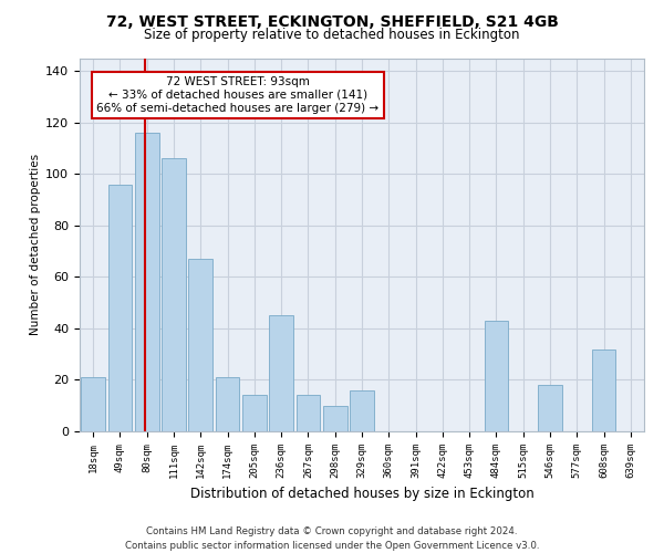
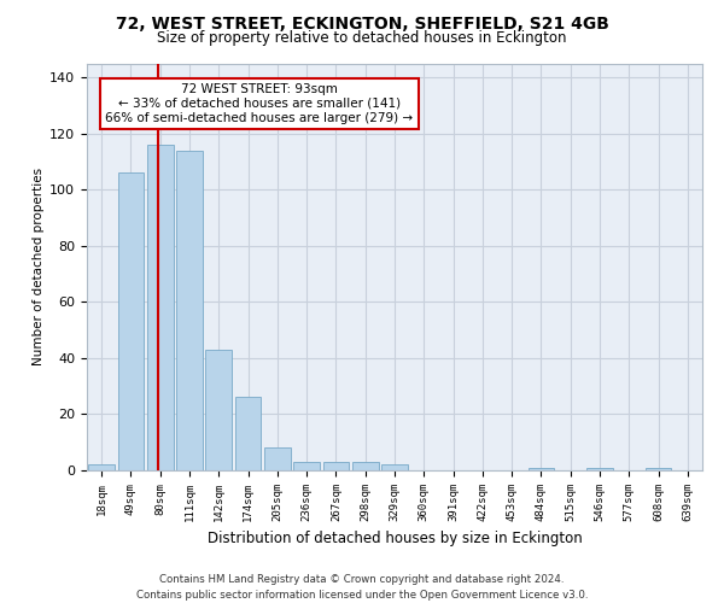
18sqm: 21 -> 2
49sqm: 96 -> 106
111sqm: 106 -> 114
142sqm: 67 -> 43
174sqm: 21 -> 26
205sqm: 14 -> 8
236sqm: 45 -> 3
267sqm: 14 -> 3
298sqm: 10 -> 3
329sqm: 16 -> 2
484sqm: 43 -> 1
546sqm: 18 -> 1
608sqm: 32 -> 1
